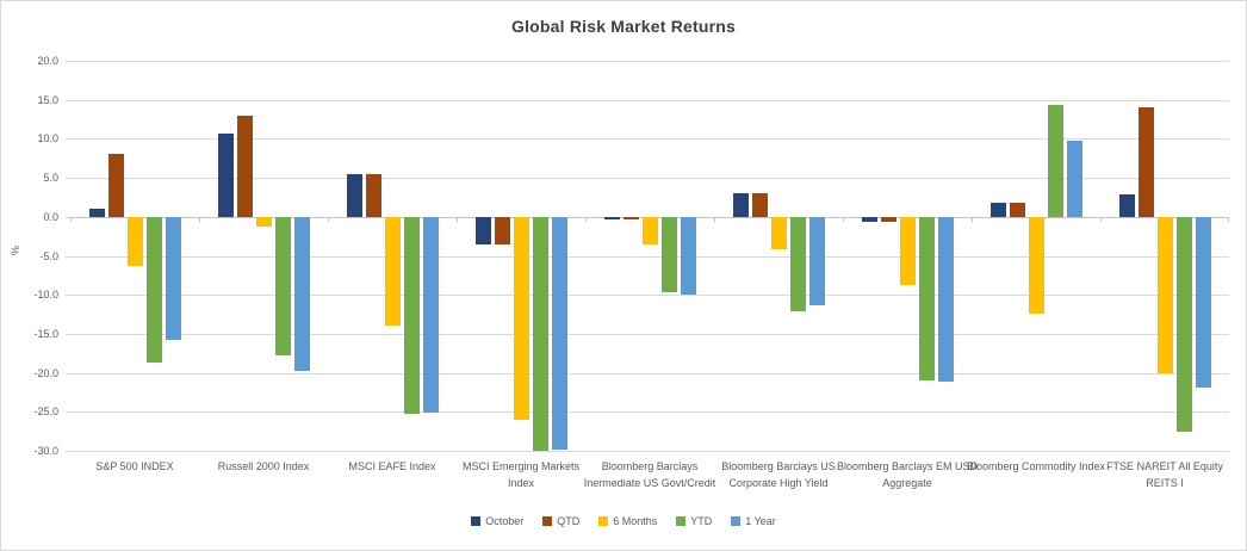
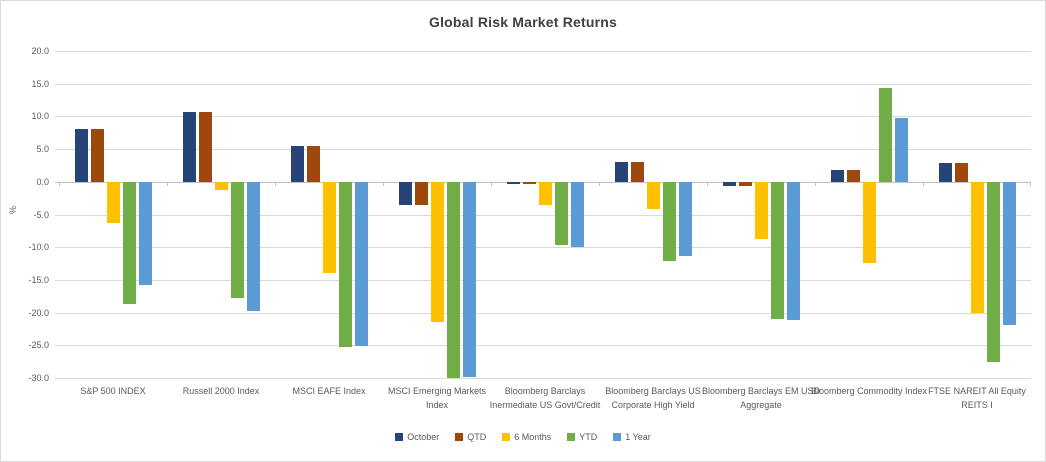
October/S&P 500 INDEX: 1 -> 8
QTD/Russell 2000 Index: 13 -> 11
6 Months/MSCI Emerging Markets Index: -26 -> -22
QTD/FTSE NAREIT All Equity REITS I: 14 -> 3
